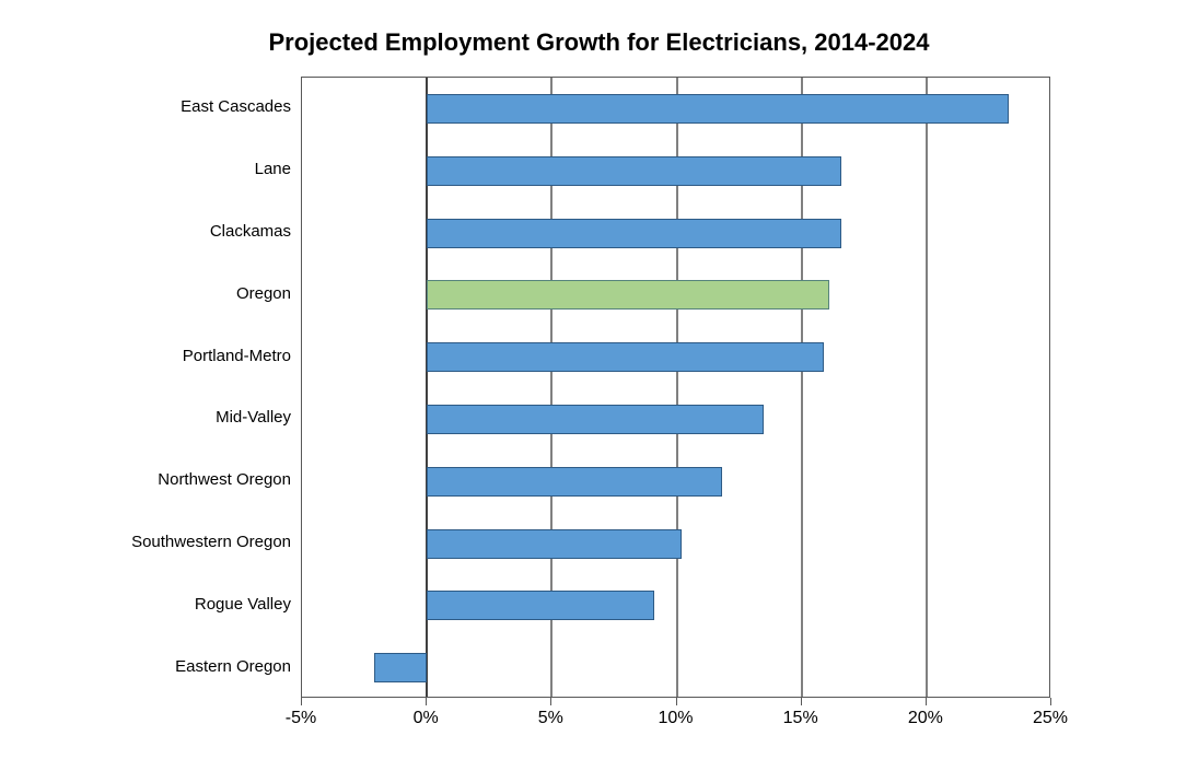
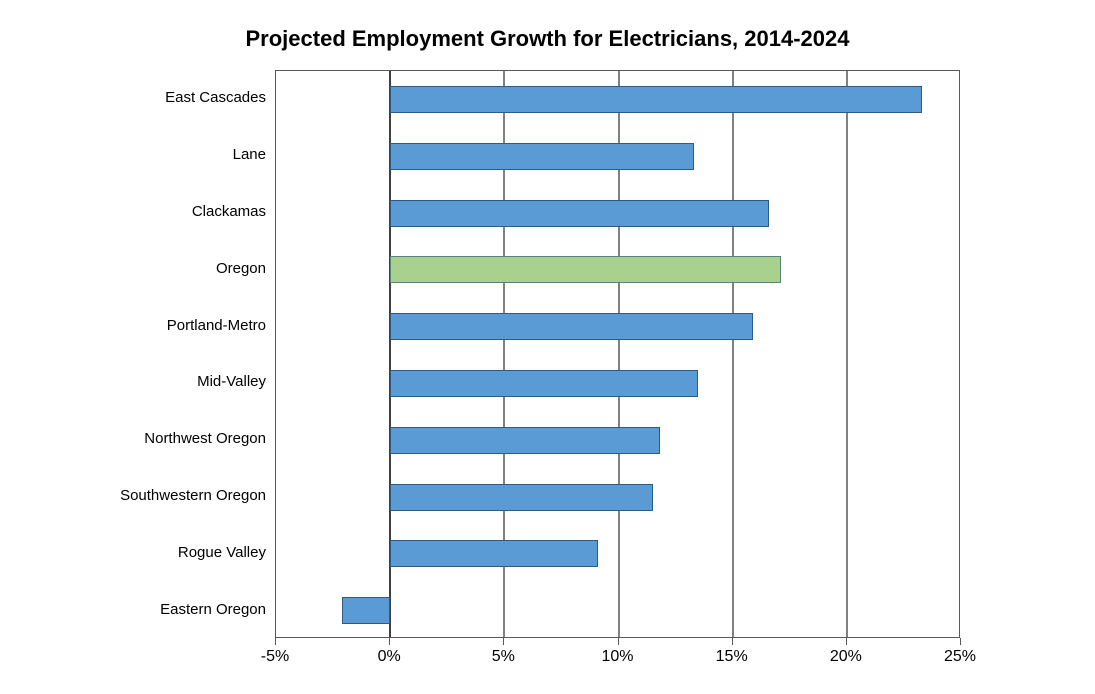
Lane: 16.6% -> 13.3%
Oregon: 16.1% -> 17.1%
Southwestern Oregon: 10.2% -> 11.5%
